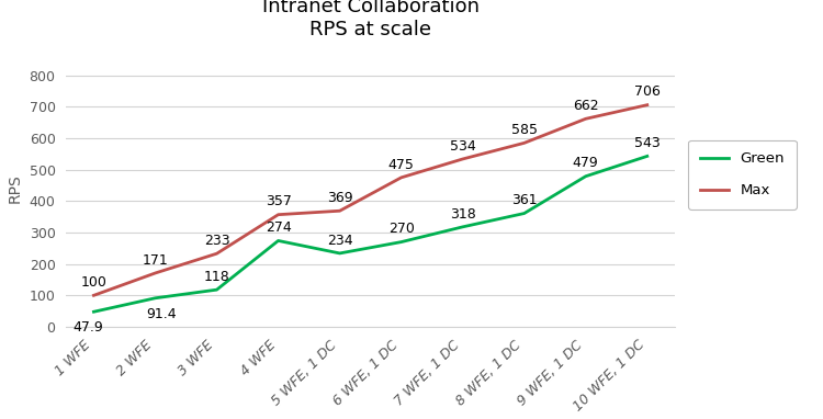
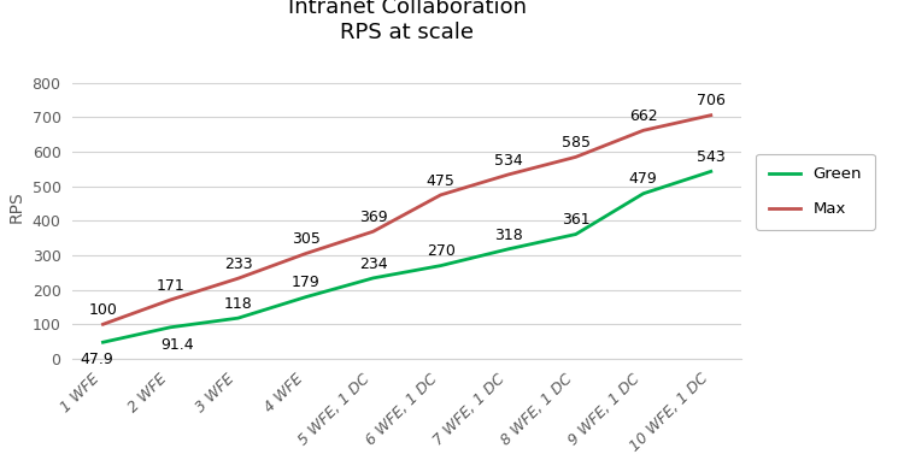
Green/4 WFE: 274 -> 179
Max/4 WFE: 357 -> 305
